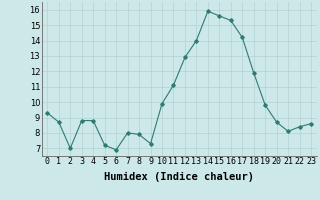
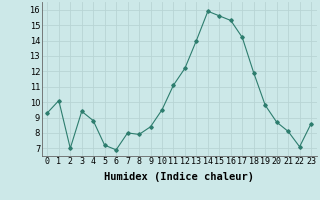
1: 8.7 -> 10.1
3: 8.8 -> 9.4
9: 7.3 -> 8.4
10: 9.9 -> 9.5
12: 12.9 -> 12.2
22: 8.4 -> 7.1
